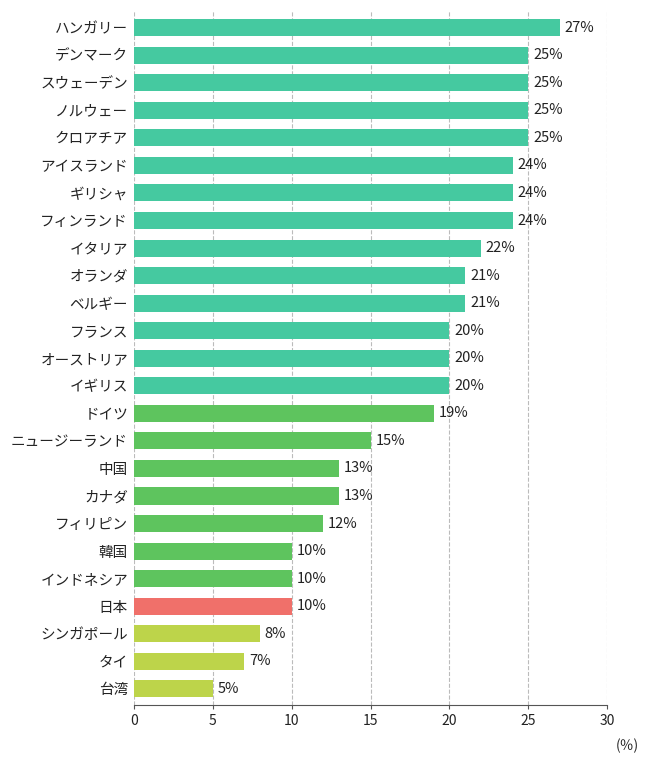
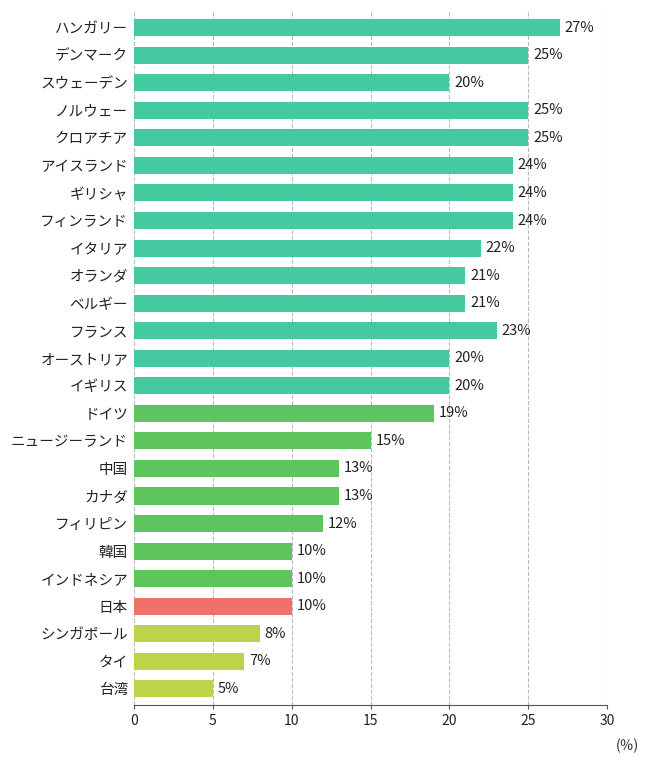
スウェーデン: 25% -> 20%
フランス: 20% -> 23%
